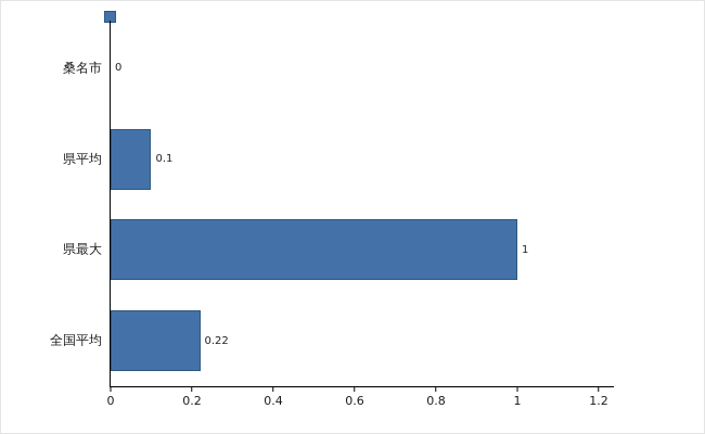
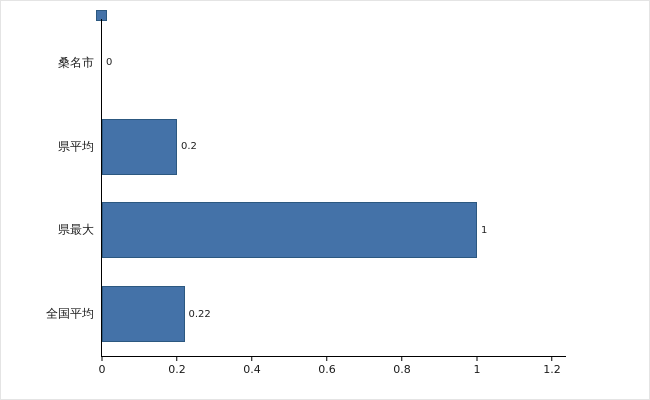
県平均: 0.1 -> 0.2
